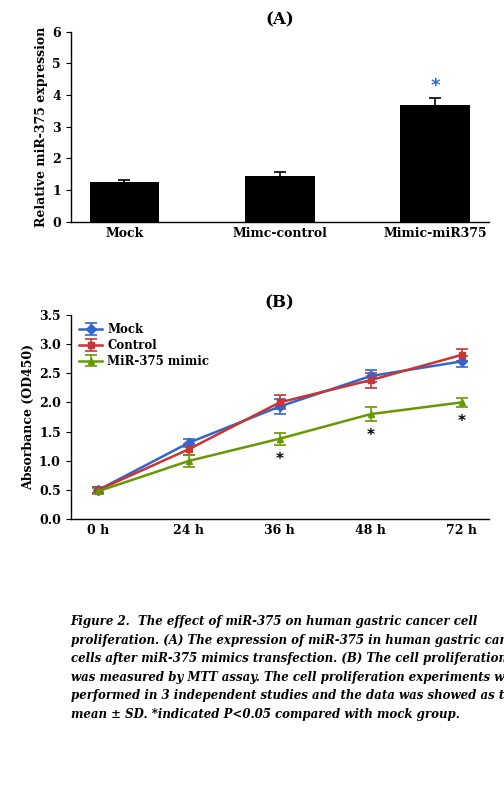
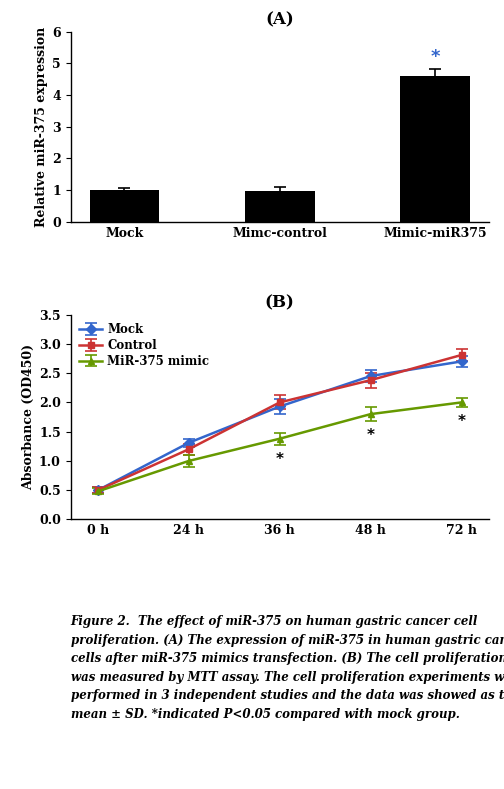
(A)/Mock: 1.25 -> 1.00
(A)/Mimc-control: 1.45 -> 0.97
(A)/Mimic-miR375: 3.70 -> 4.60
